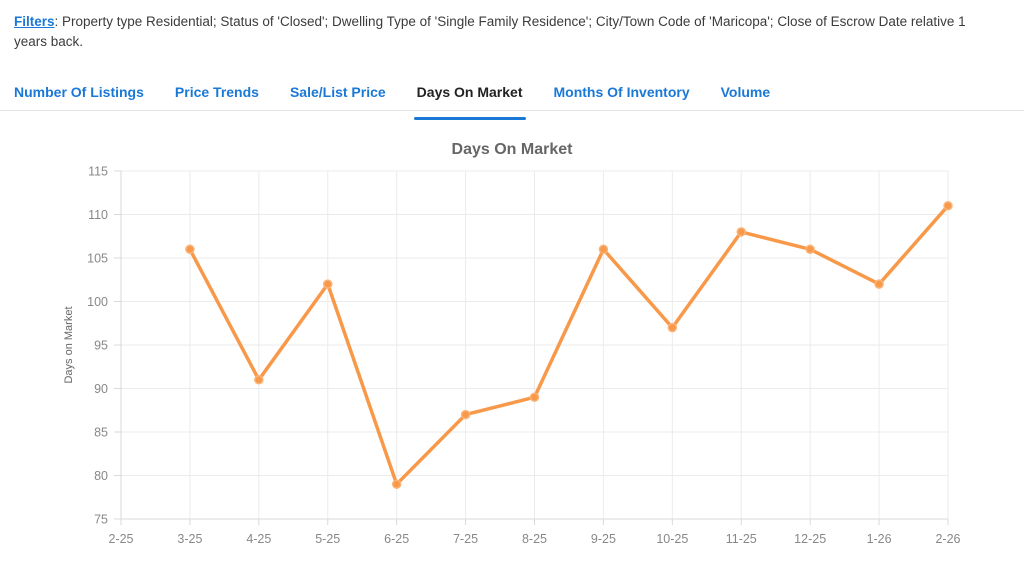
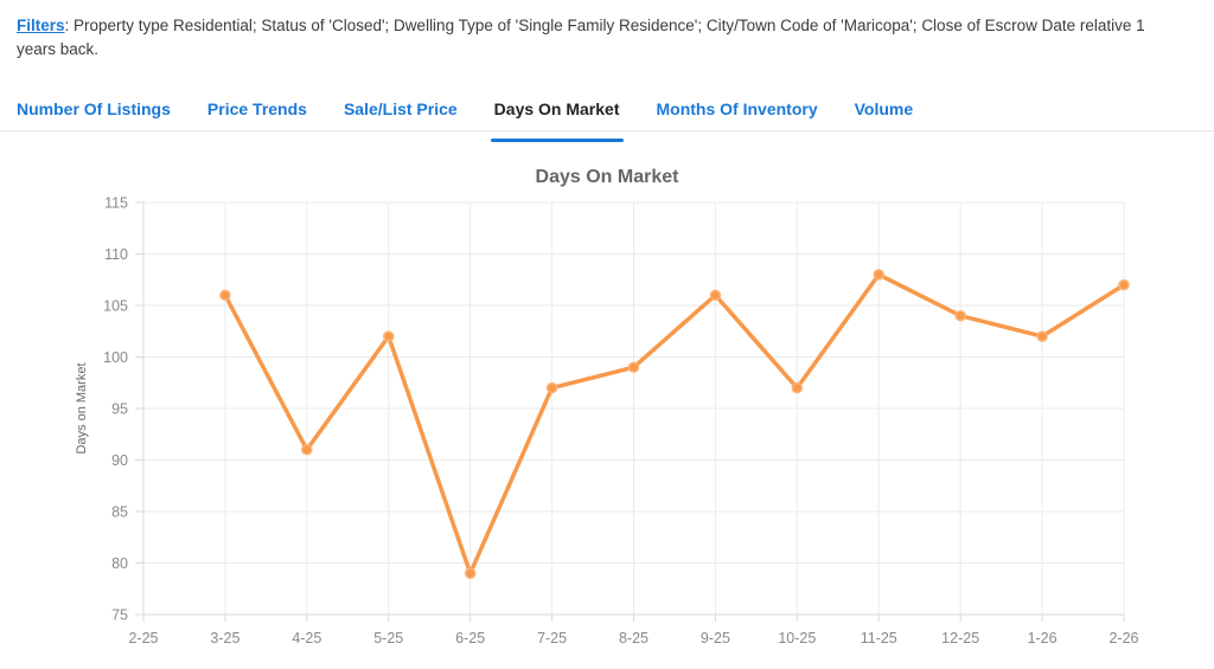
7-25: 87 -> 97
8-25: 89 -> 99
12-25: 106 -> 104
2-26: 111 -> 107
